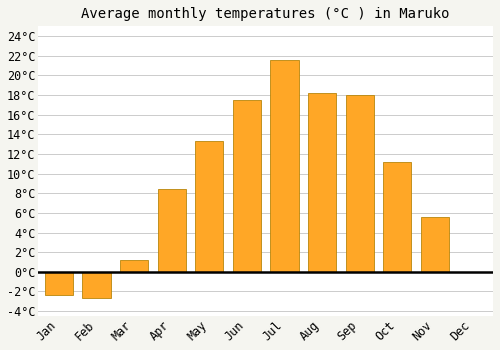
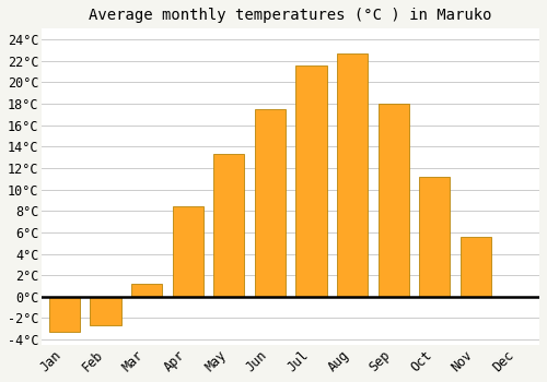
Jan: -2.4°C -> -3.3°C
Aug: 18.2°C -> 22.7°C
